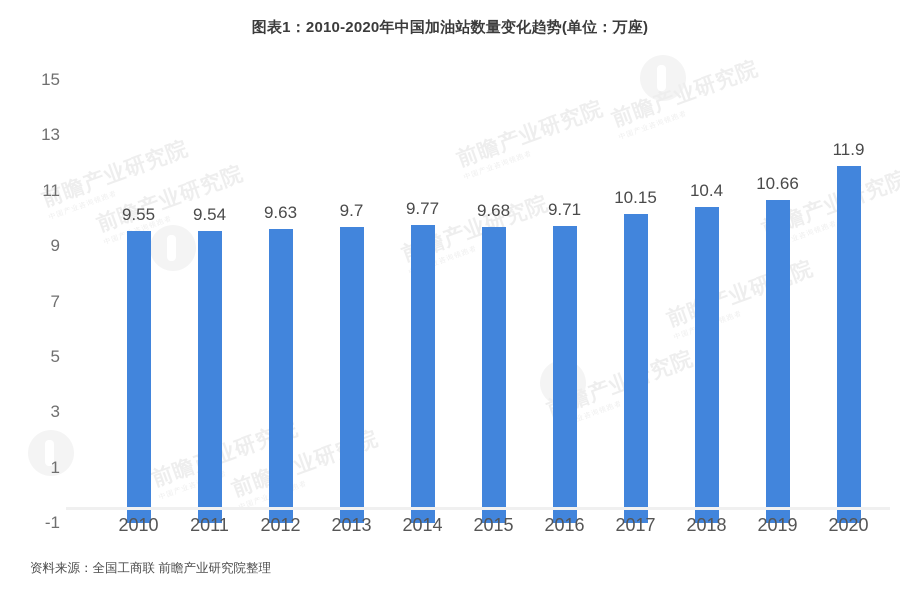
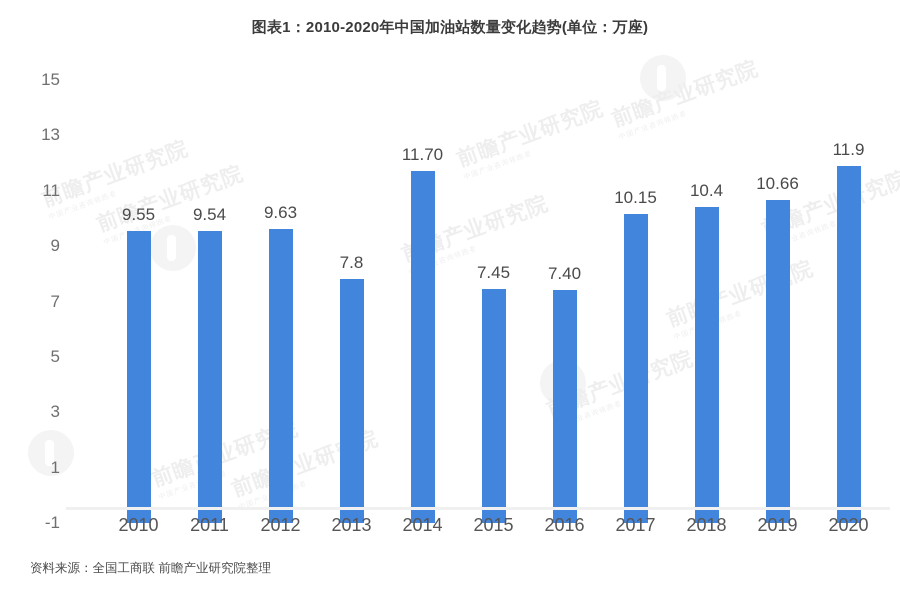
2013: 9.7 -> 7.8
2014: 9.77 -> 11.70
2015: 9.68 -> 7.45
2016: 9.71 -> 7.40
